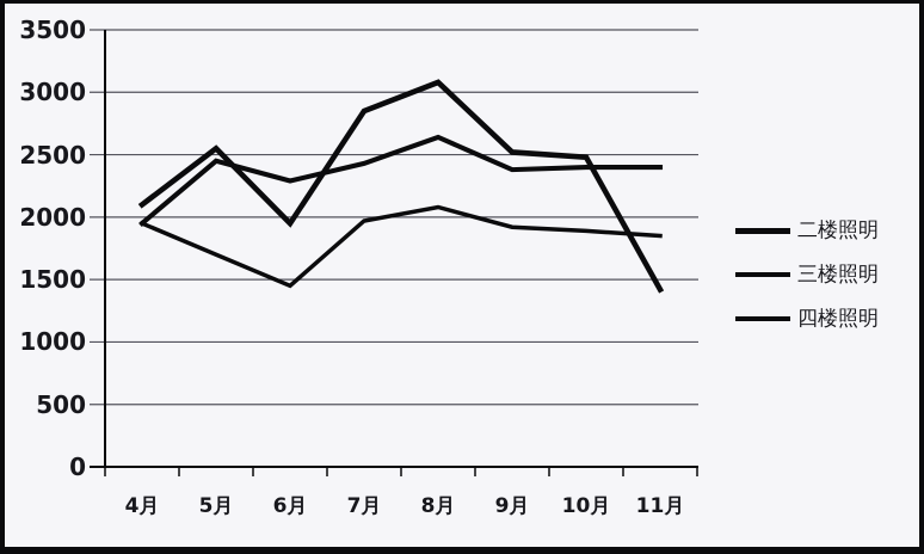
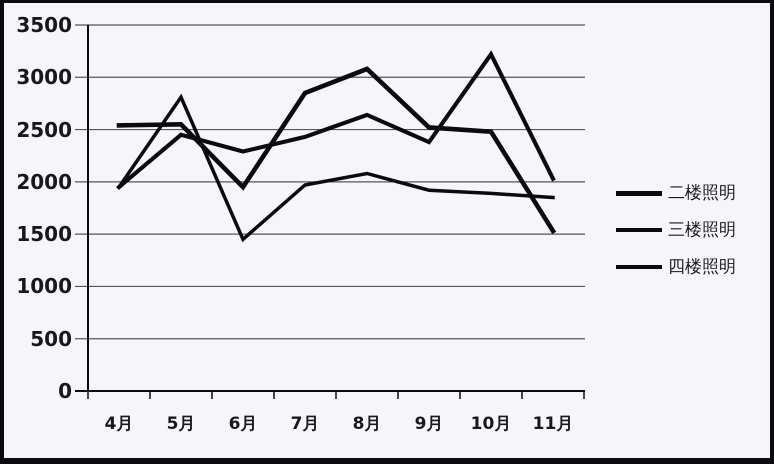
二楼照明/4月: 2100 -> 2540
四楼照明/5月: 1700 -> 2810
三楼照明/10月: 2400 -> 3220
二楼照明/11月: 1420 -> 1530
三楼照明/11月: 2400 -> 2030
